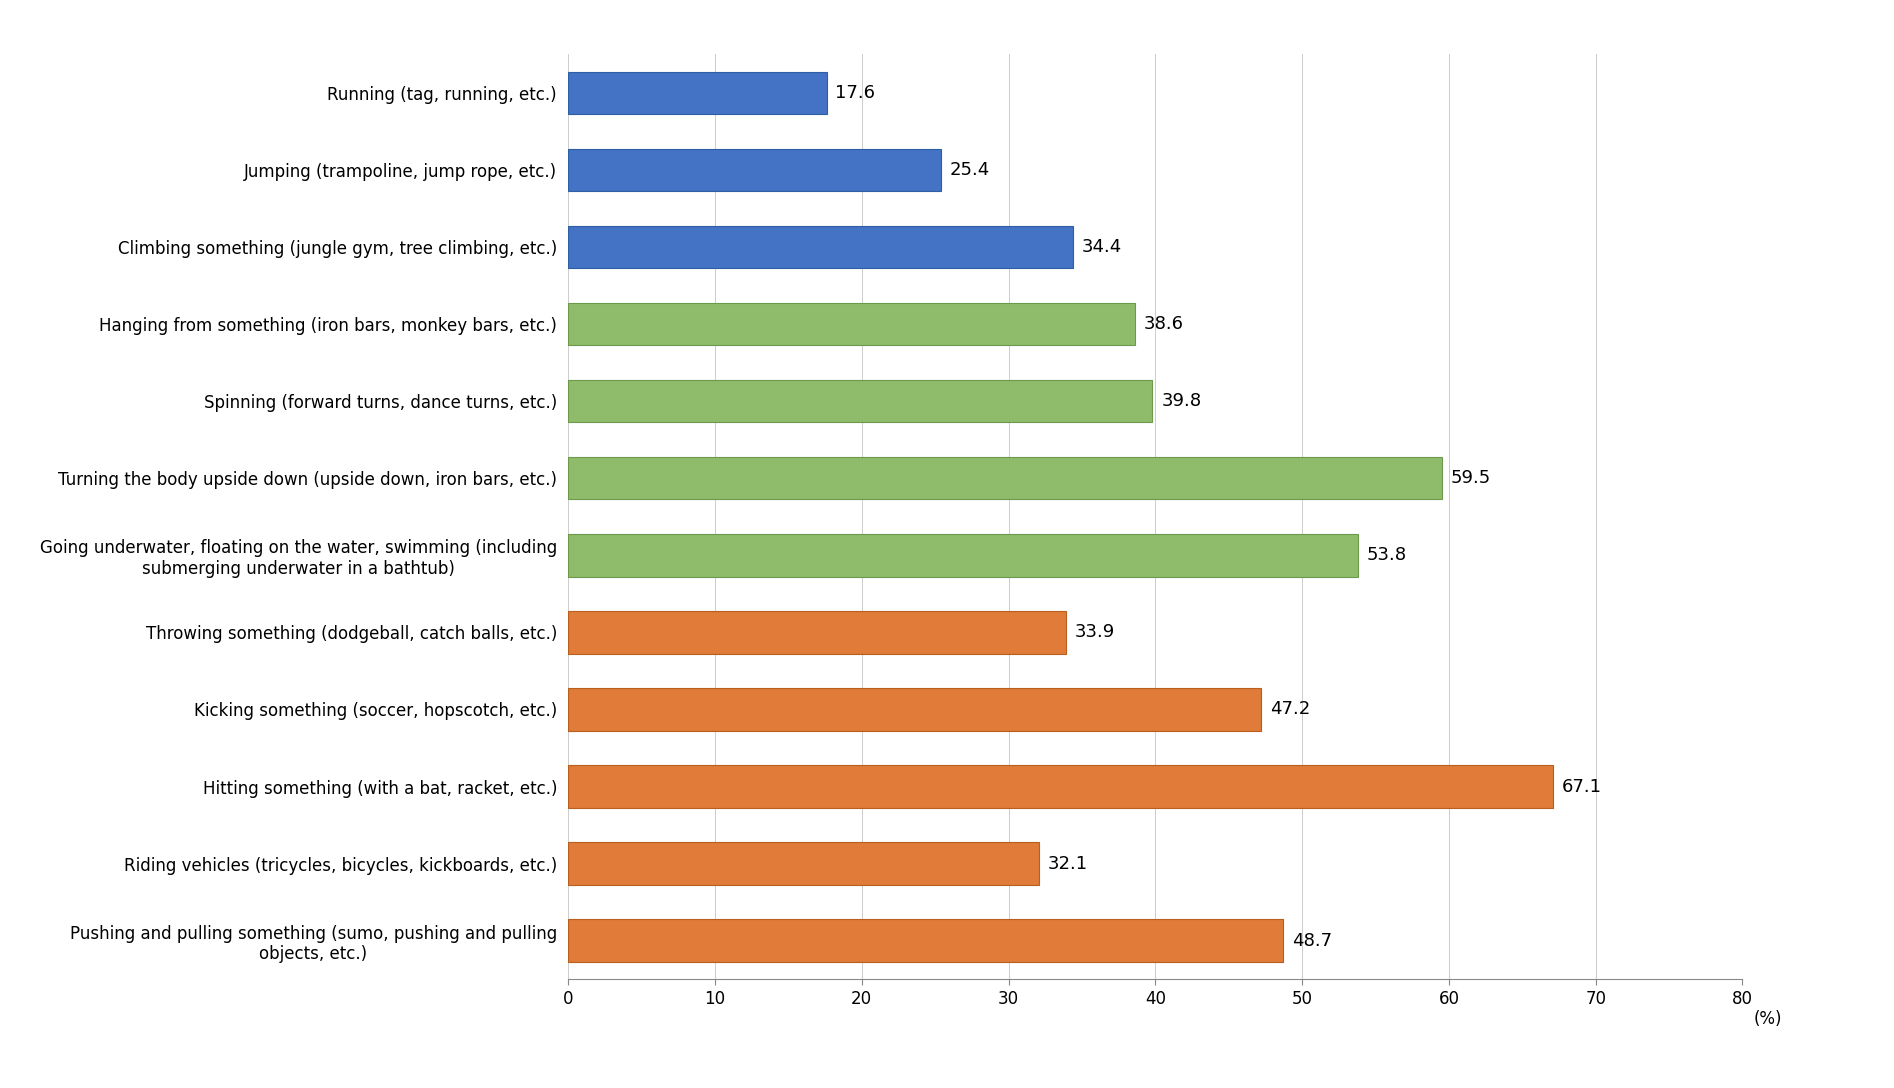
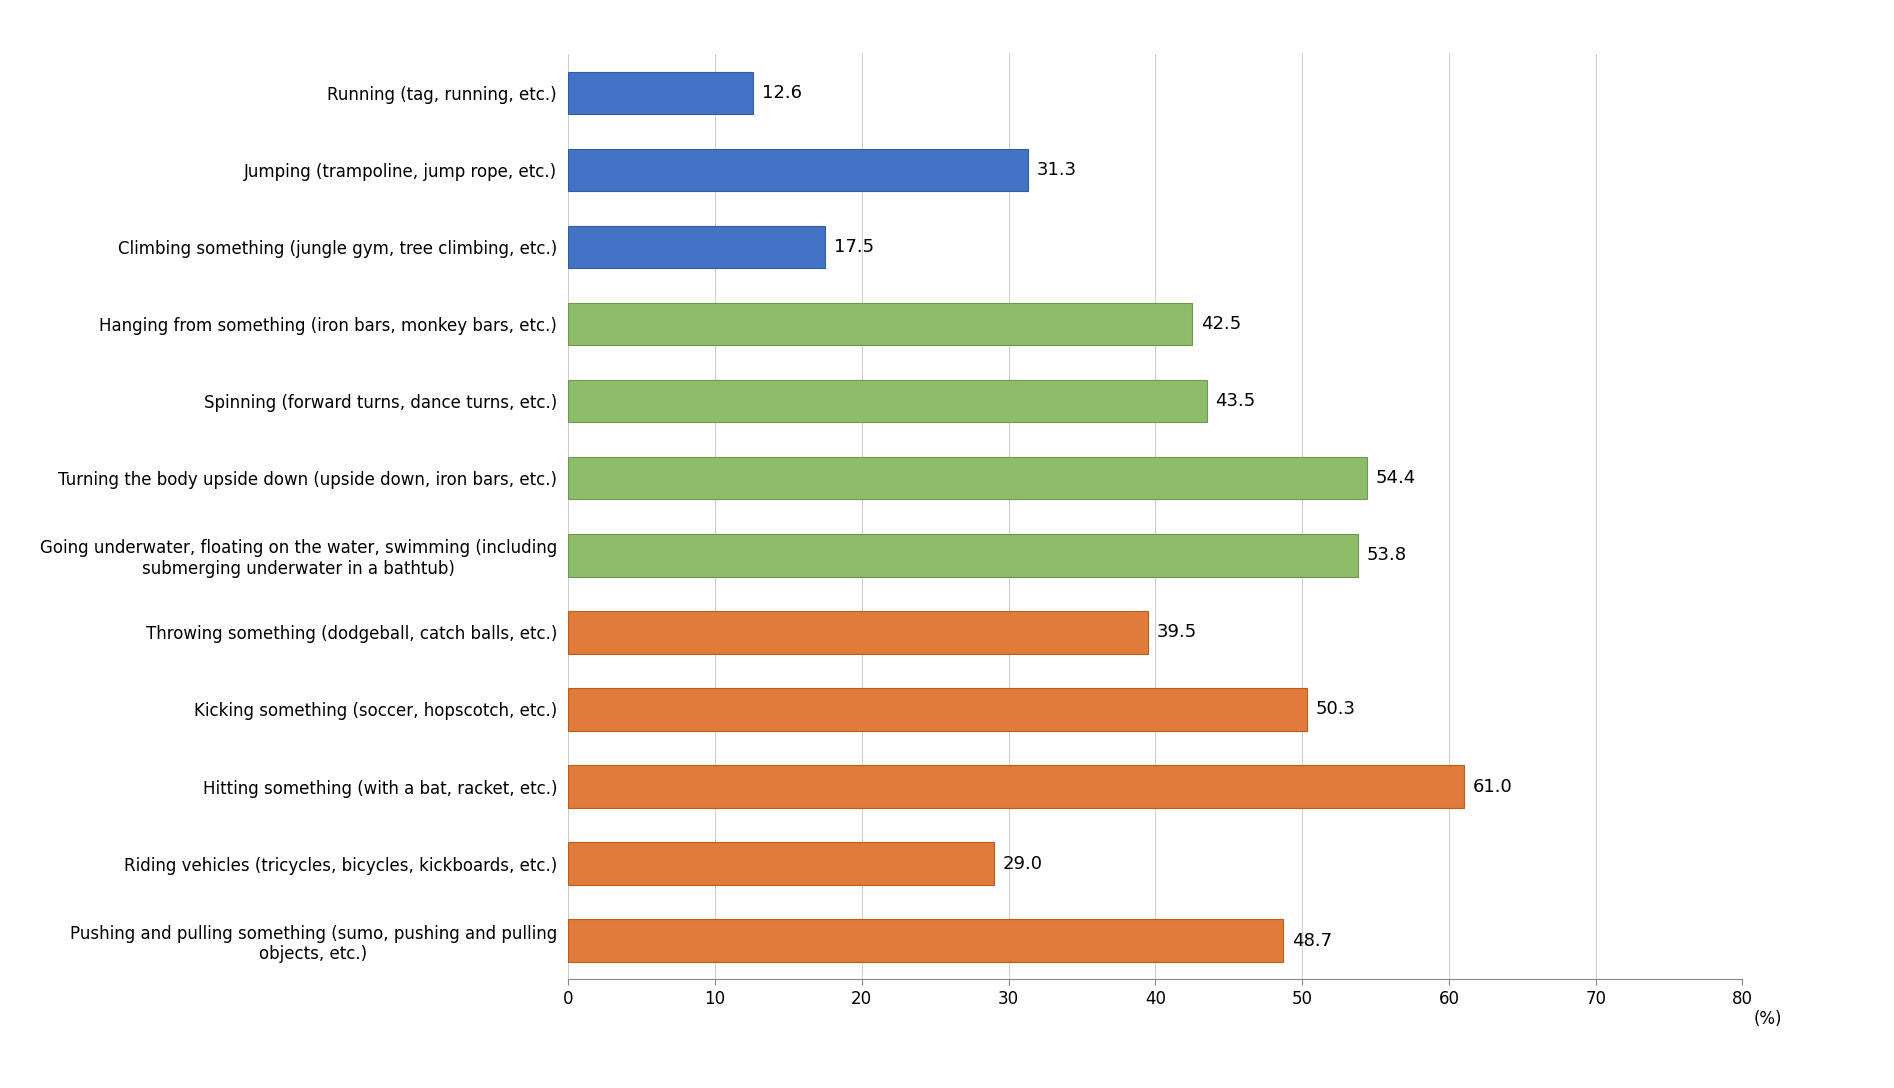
Running (tag, running, etc.): 17.6 -> 12.6
Jumping (trampoline, jump rope, etc.): 25.4 -> 31.3
Climbing something (jungle gym, tree climbing, etc.): 34.4 -> 17.5
Hanging from something (iron bars, monkey bars, etc.): 38.6 -> 42.5
Spinning (forward turns, dance turns, etc.): 39.8 -> 43.5
Turning the body upside down (upside down, iron bars, etc.): 59.5 -> 54.4
Throwing something (dodgeball, catch balls, etc.): 33.9 -> 39.5
Kicking something (soccer, hopscotch, etc.): 47.2 -> 50.3
Hitting something (with a bat, racket, etc.): 67.1 -> 61.0
Riding vehicles (tricycles, bicycles, kickboards, etc.): 32.1 -> 29.0
